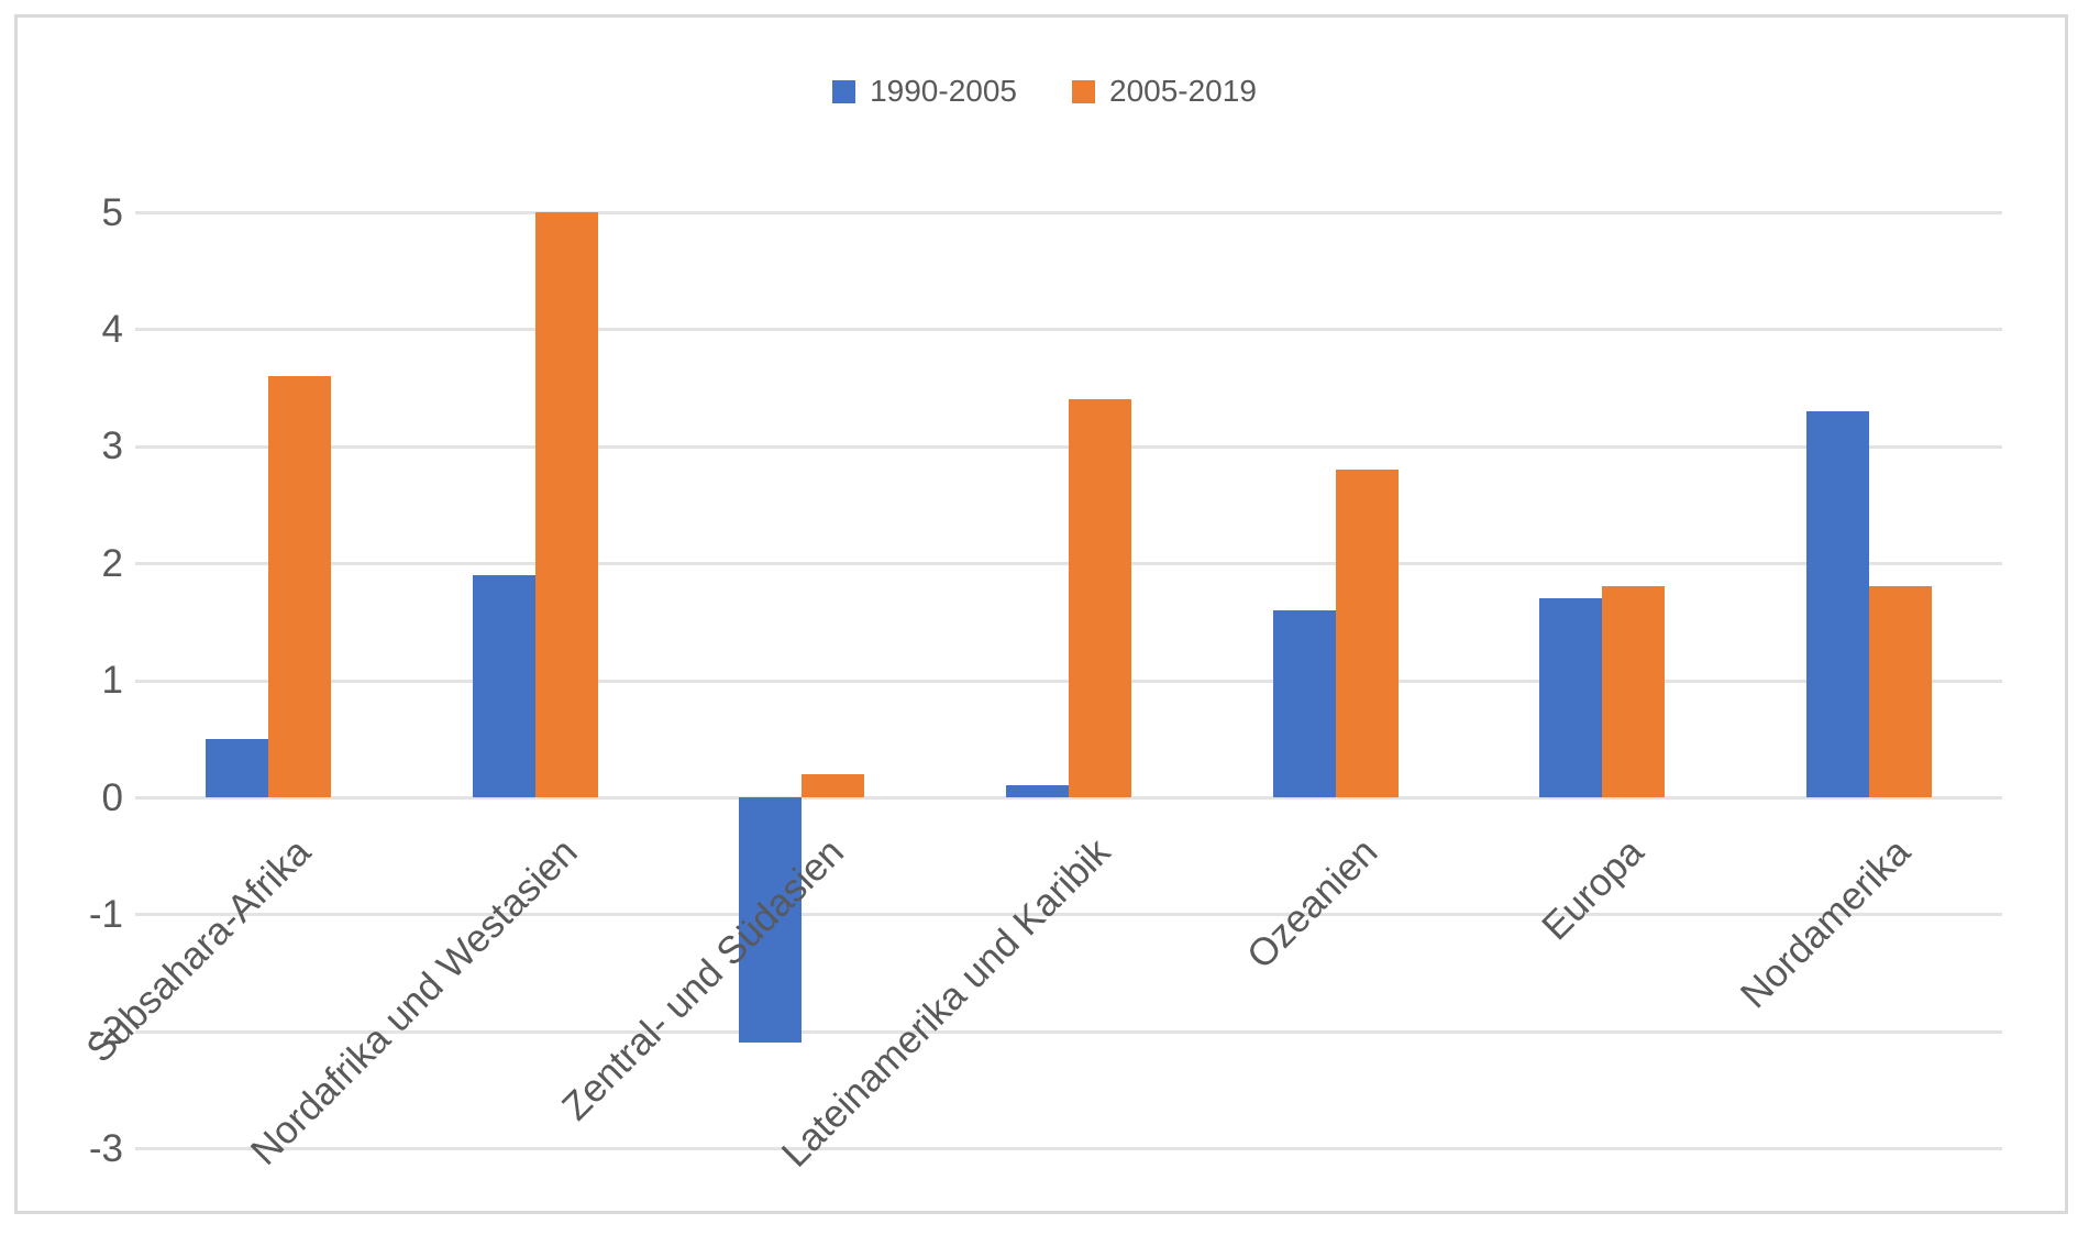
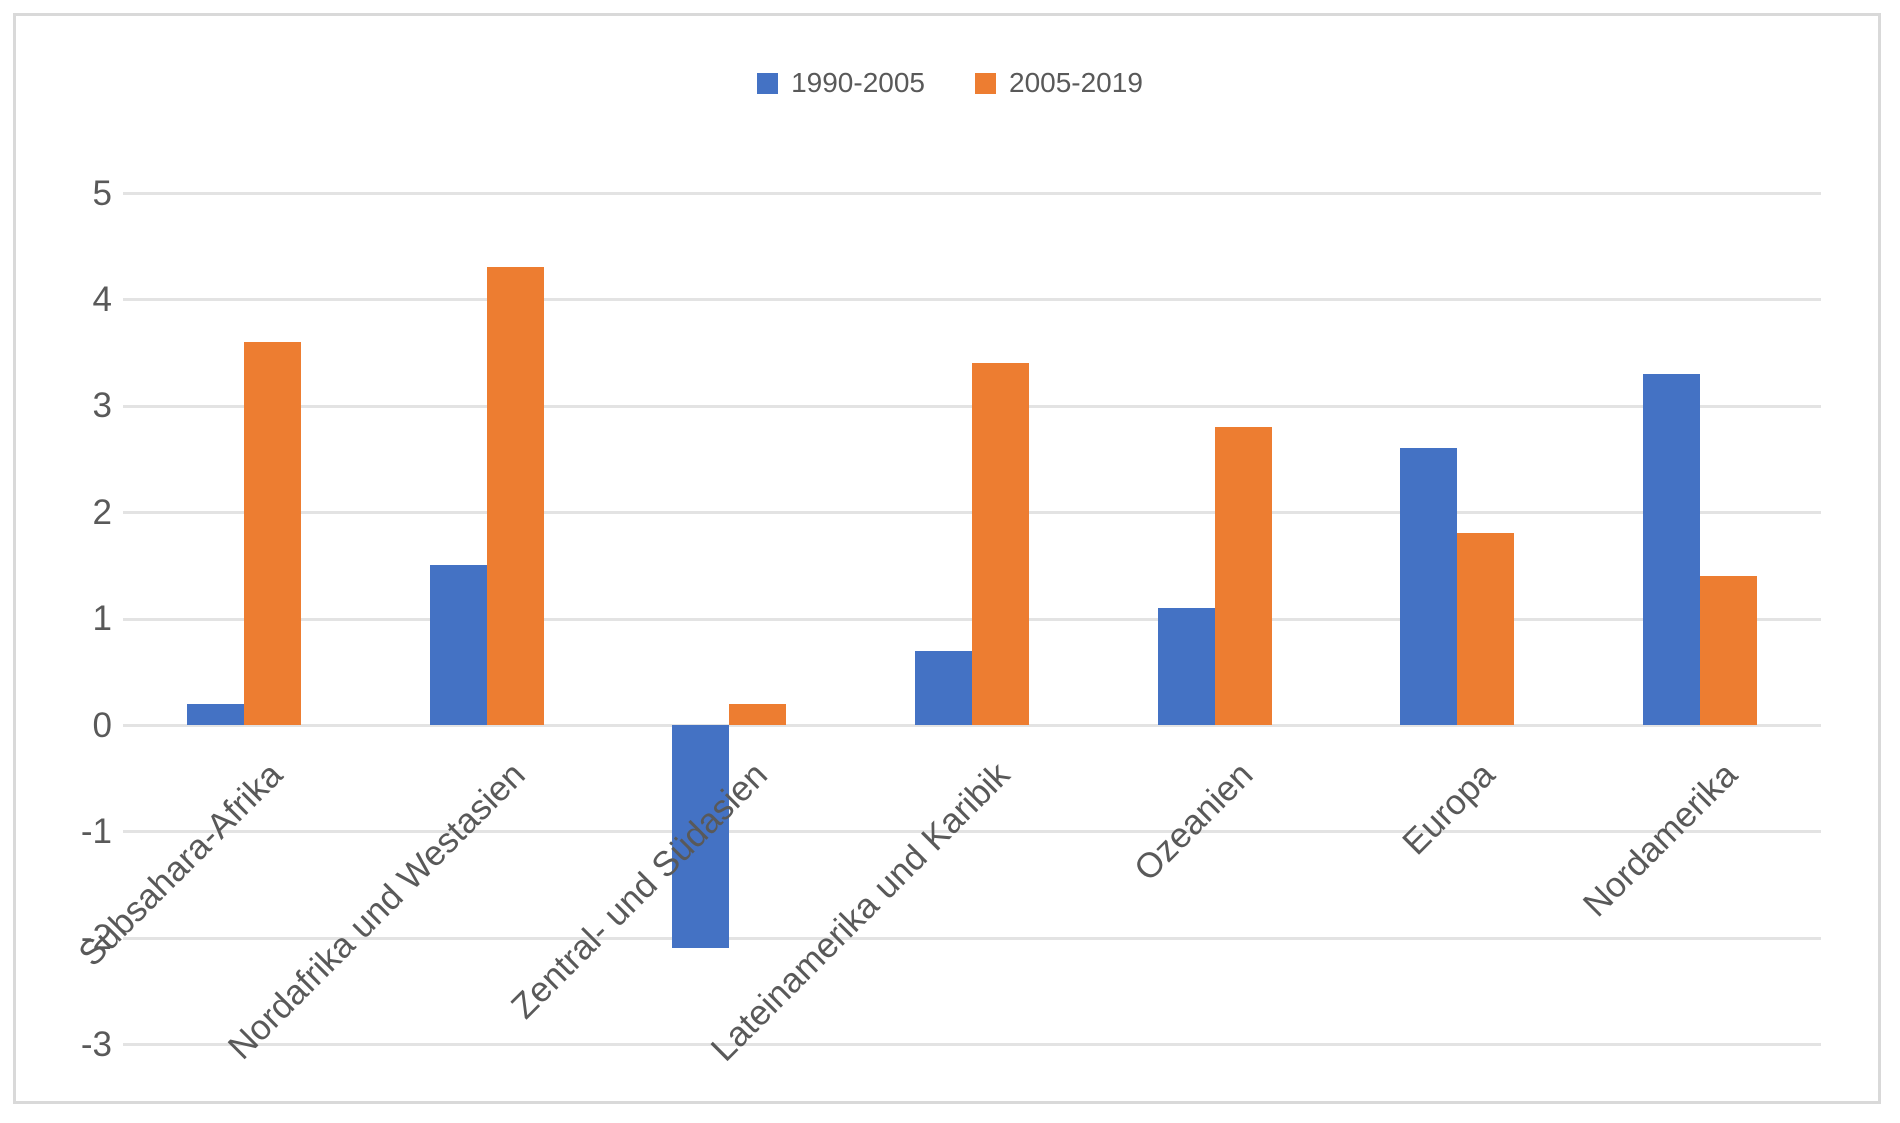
1990-2005/Subsahara-Afrika: 0.5 -> 0.2
1990-2005/Nordafrika und Westasien: 1.9 -> 1.5
2005-2019/Nordafrika und Westasien: 5.0 -> 4.3
1990-2005/Lateinamerika und Karibik: 0.1 -> 0.7
1990-2005/Ozeanien: 1.6 -> 1.1
1990-2005/Europa: 1.7 -> 2.6
2005-2019/Nordamerika: 1.8 -> 1.4
